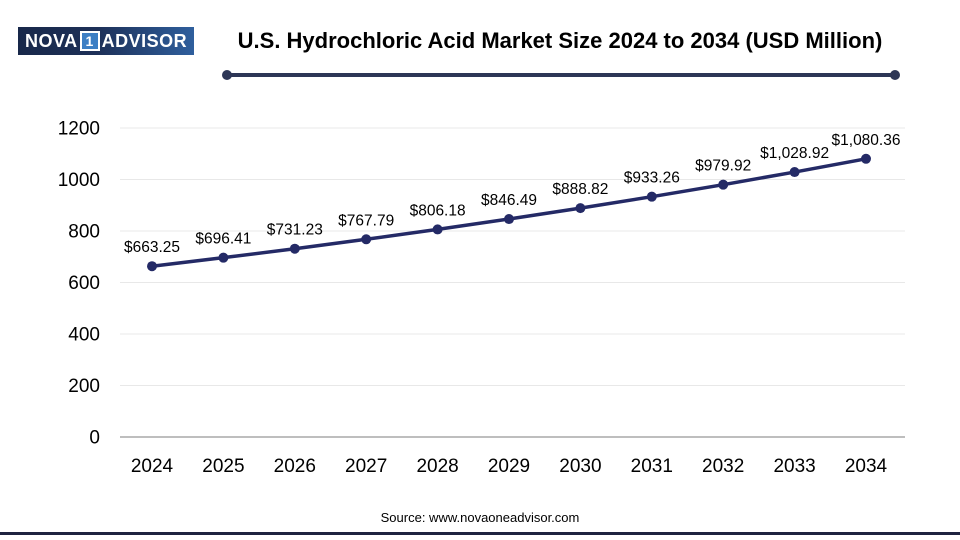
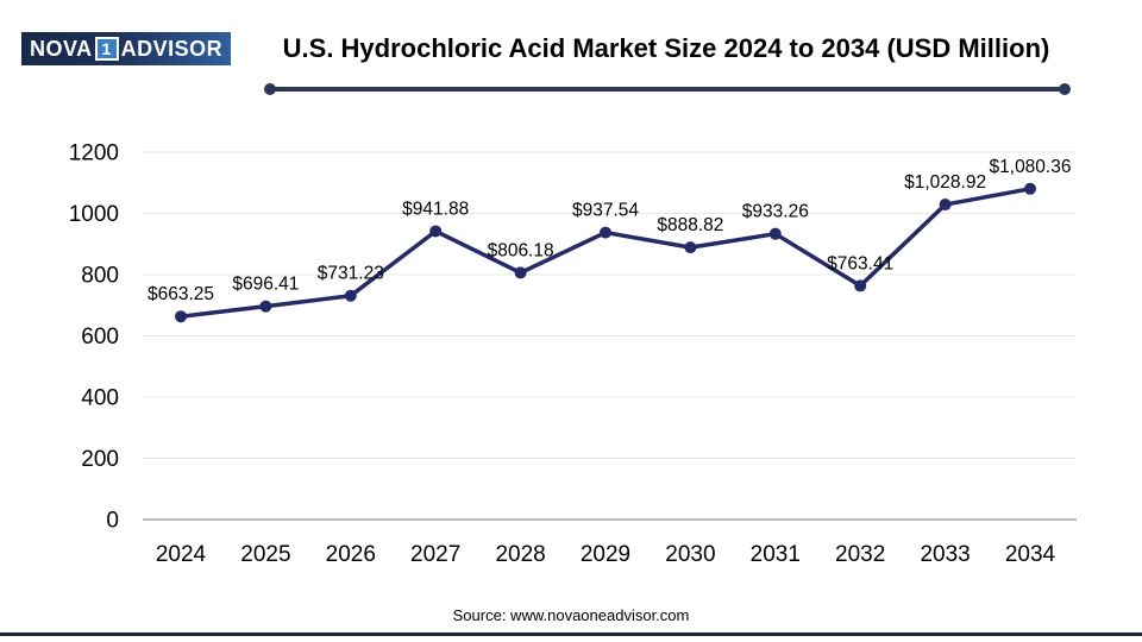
2027: $767.79 -> $941.88
2029: $846.49 -> $937.54
2032: $979.92 -> $763.41
